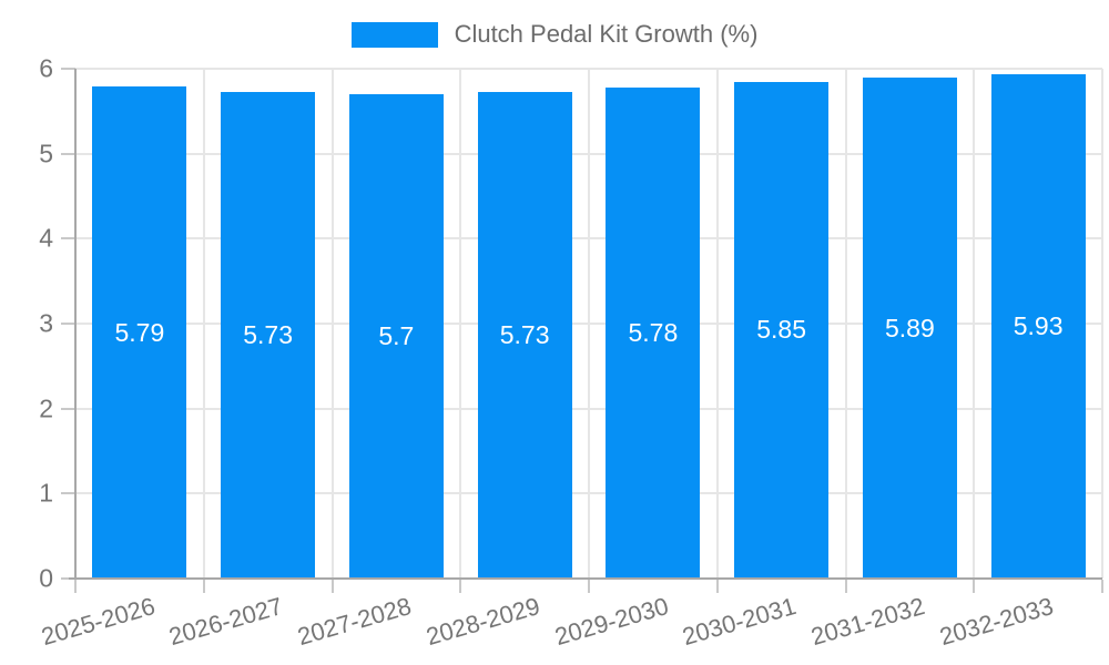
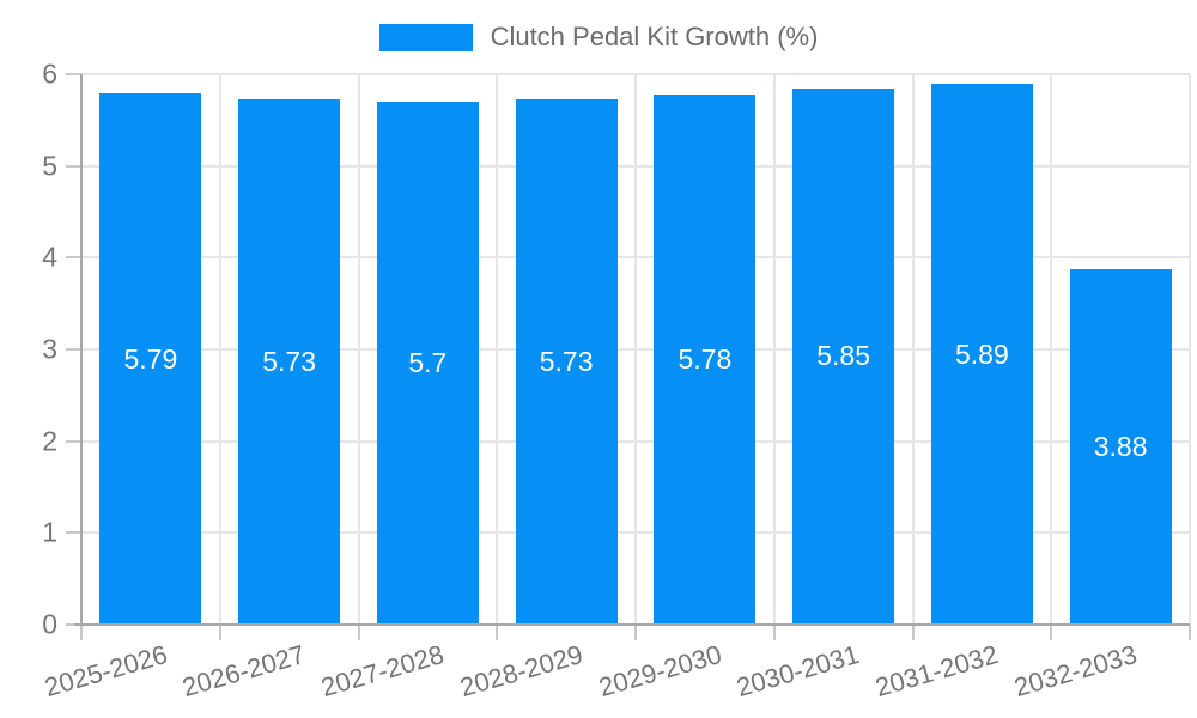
2032-2033: 5.93 -> 3.88
